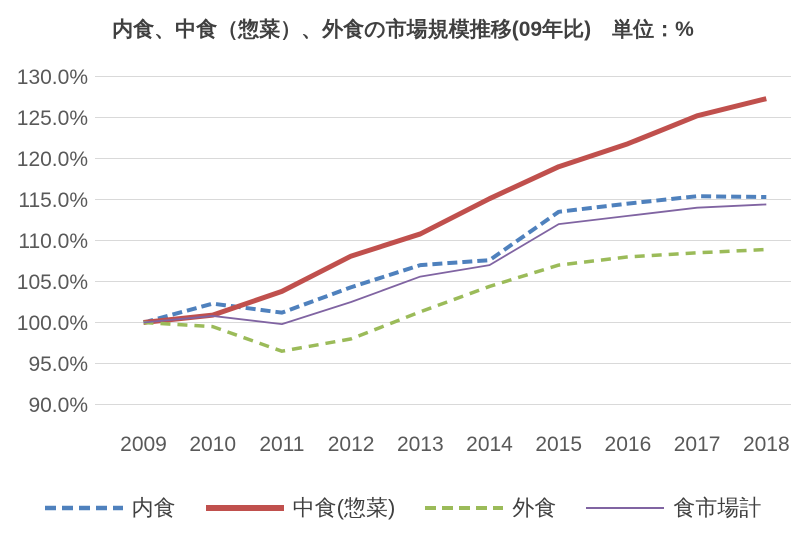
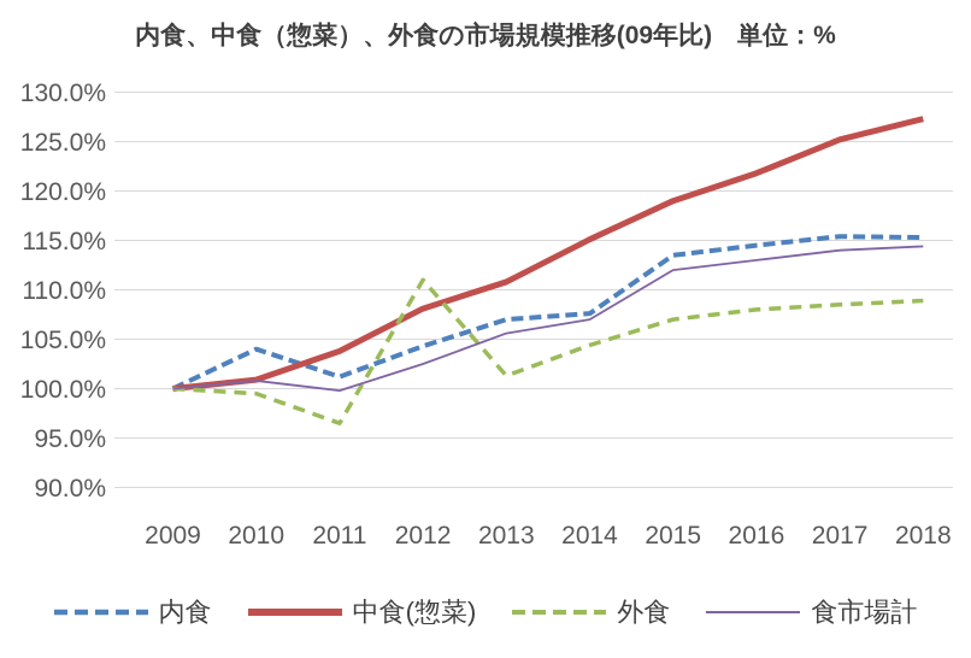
内食/2010: 102% -> 104%
外食/2012: 98% -> 111%
